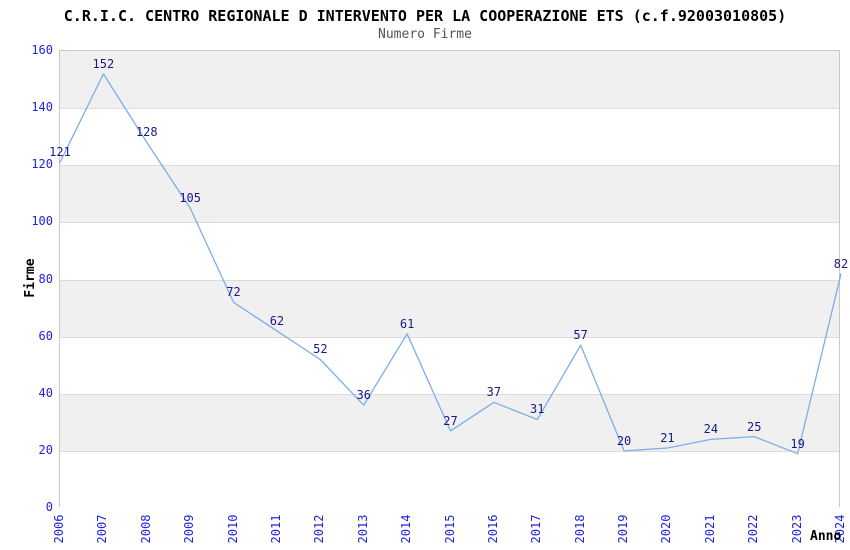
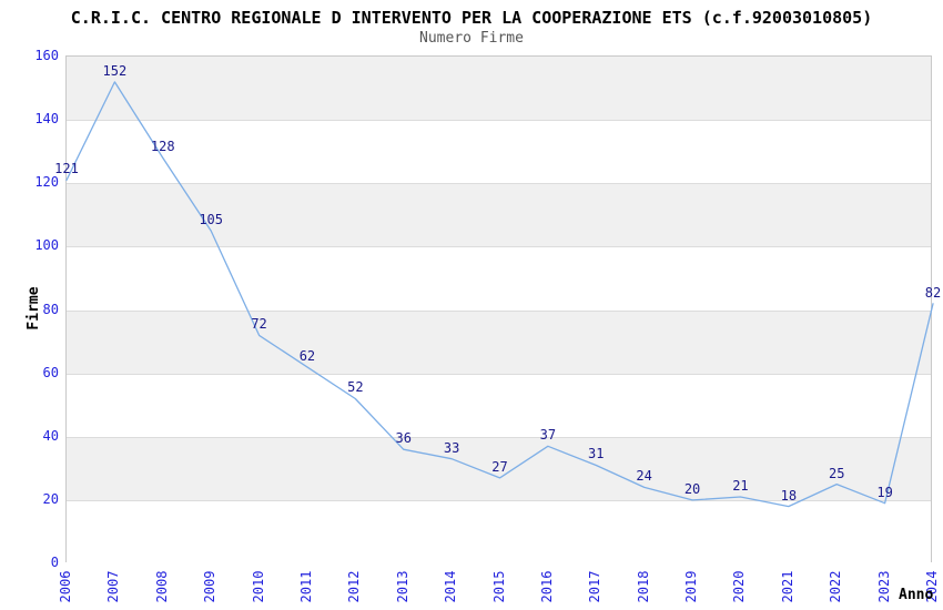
2014: 61 -> 33
2018: 57 -> 24
2021: 24 -> 18
